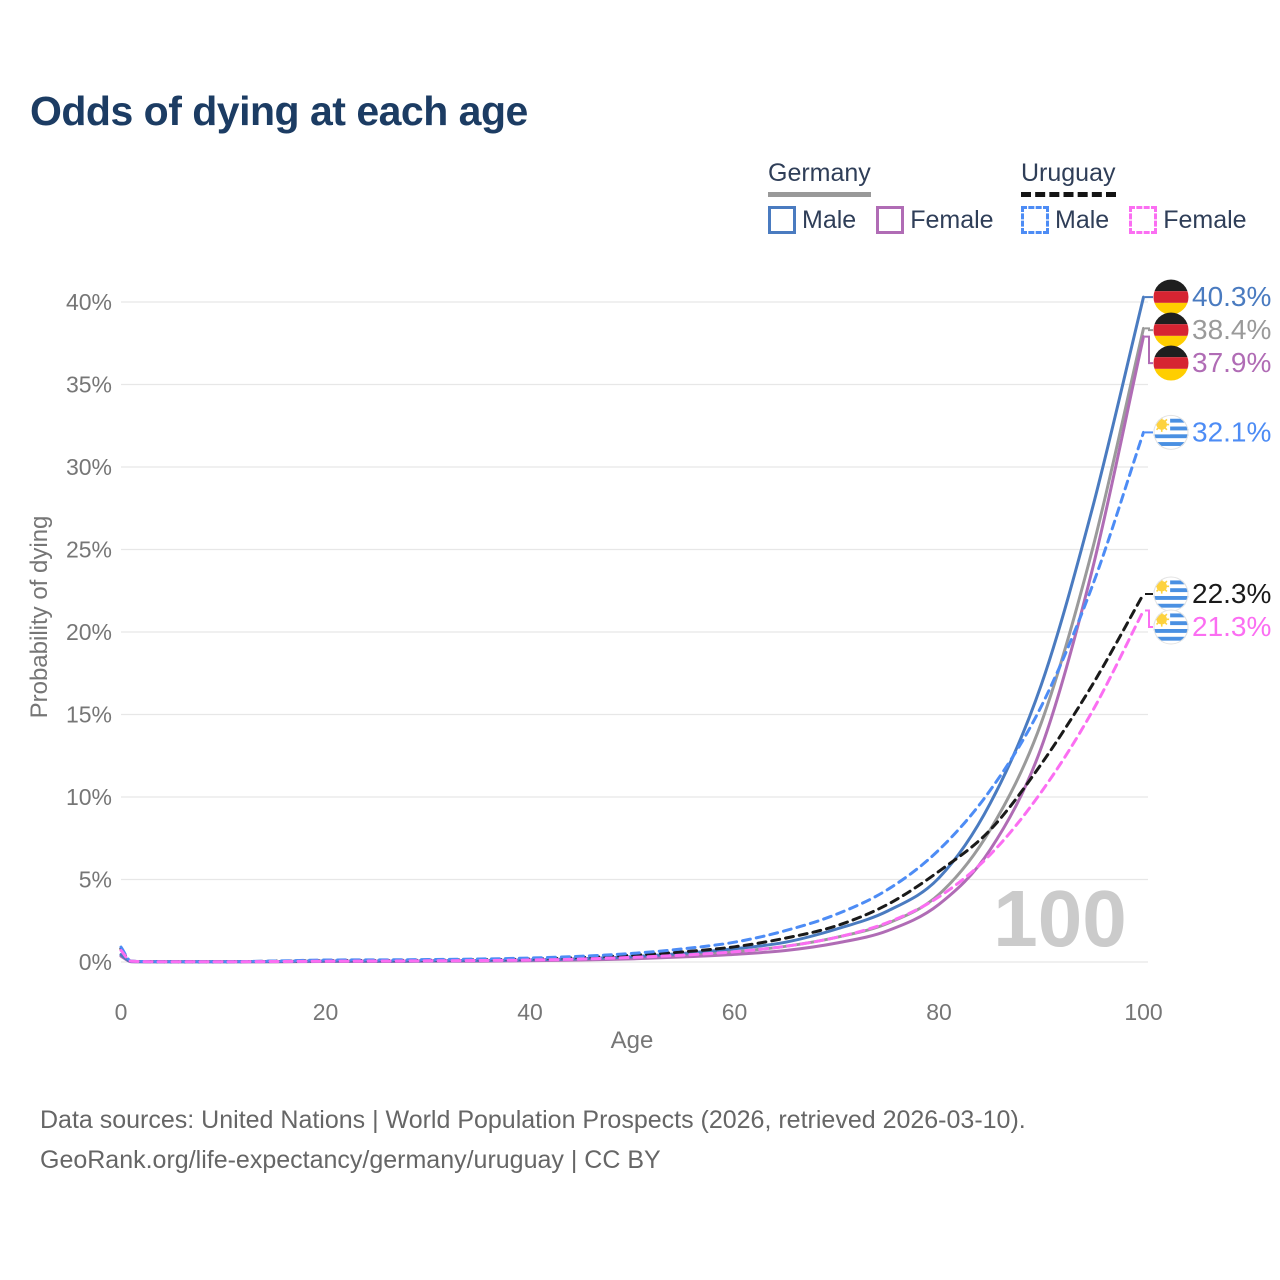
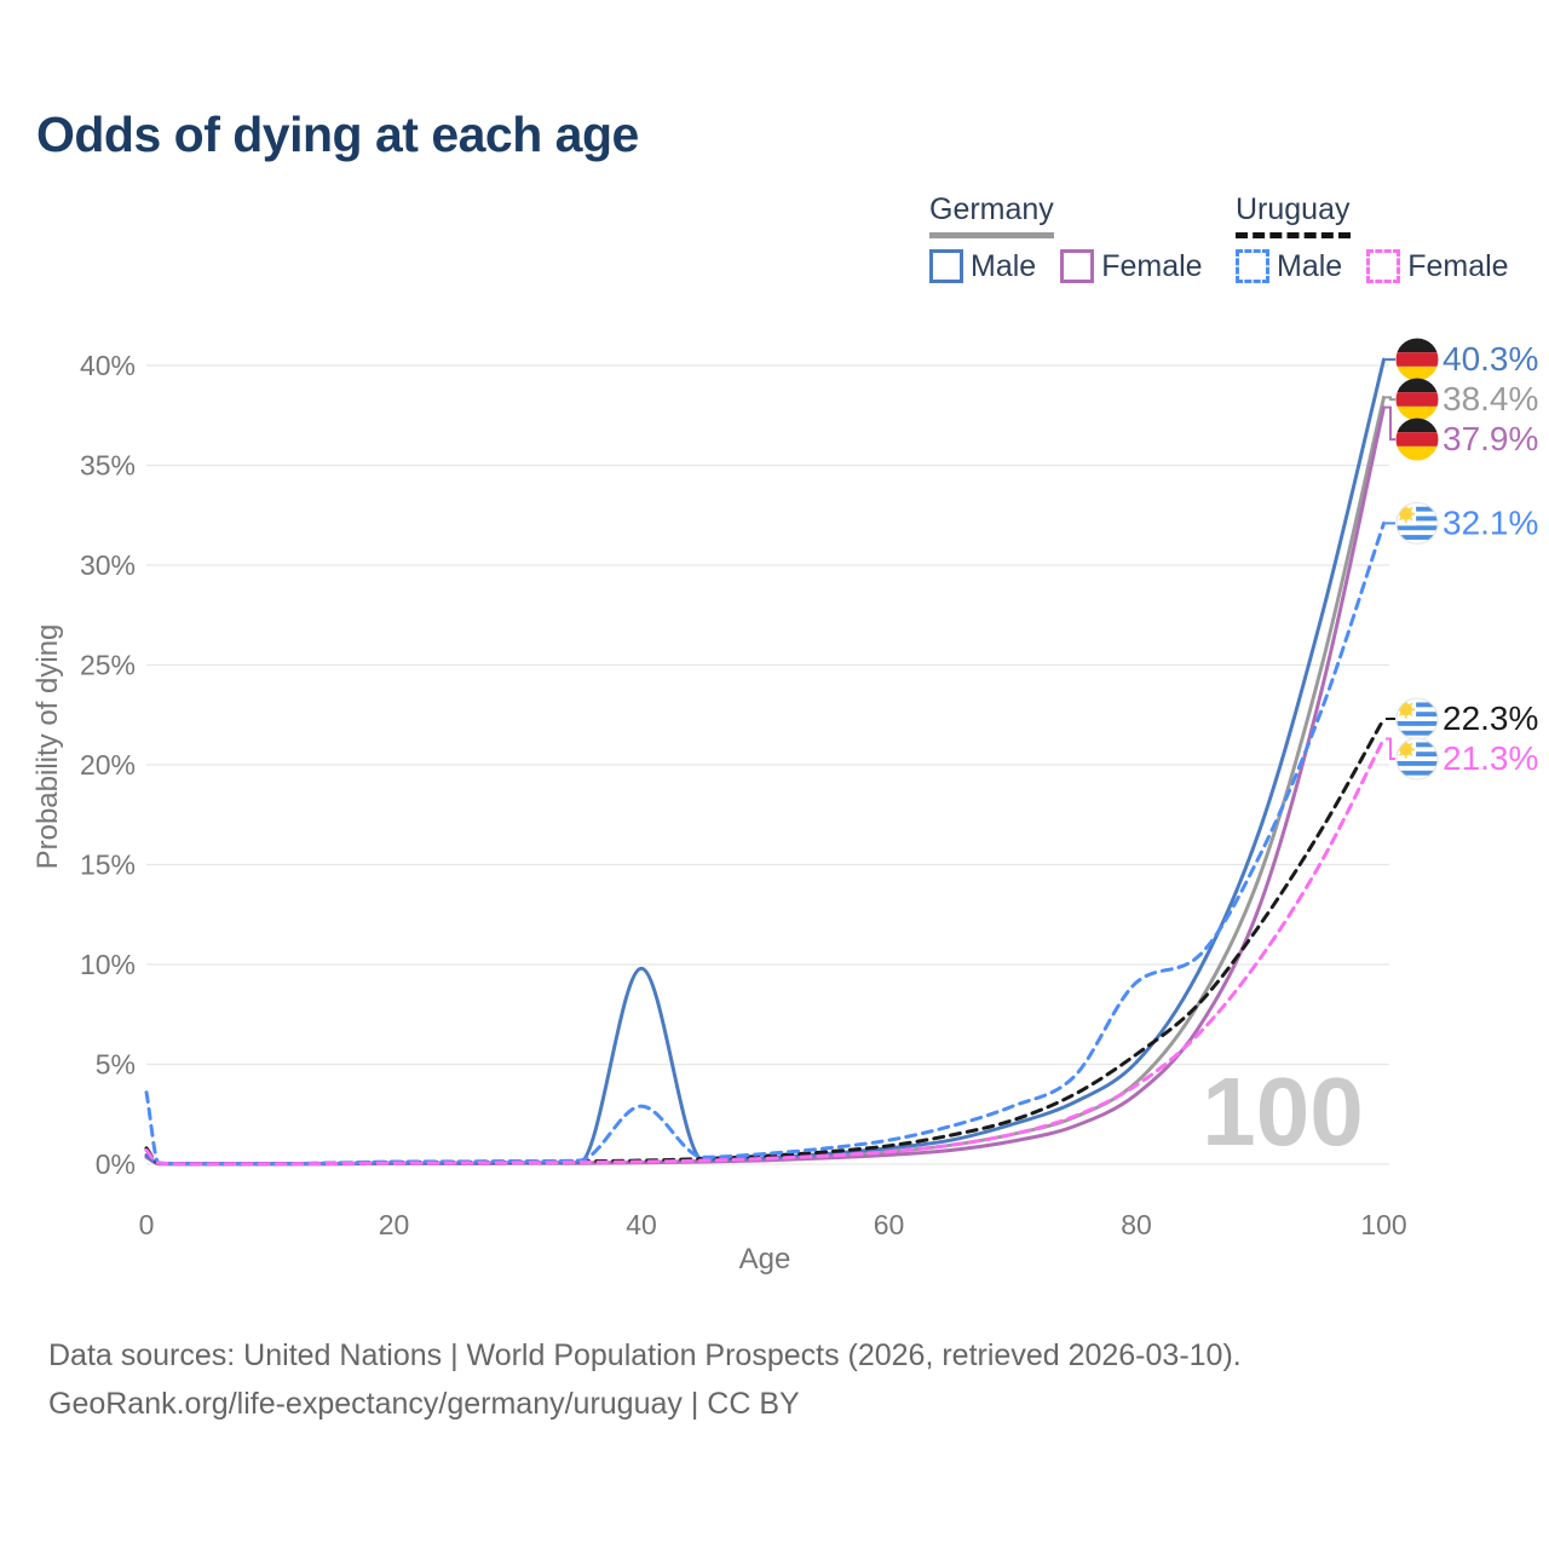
Uruguay Male/0: 0.9% -> 3.6%
Germany Male/40: 0.1% -> 9.8%
Uruguay Male/40: 0.2% -> 2.9%
Uruguay Male/80: 6.8% -> 9.1%
